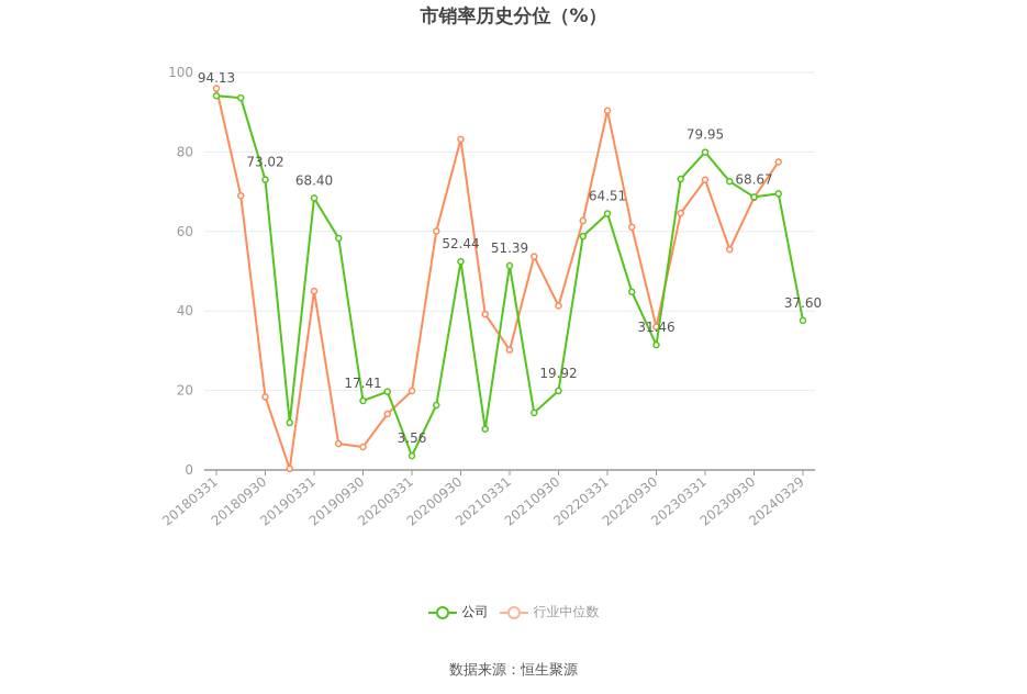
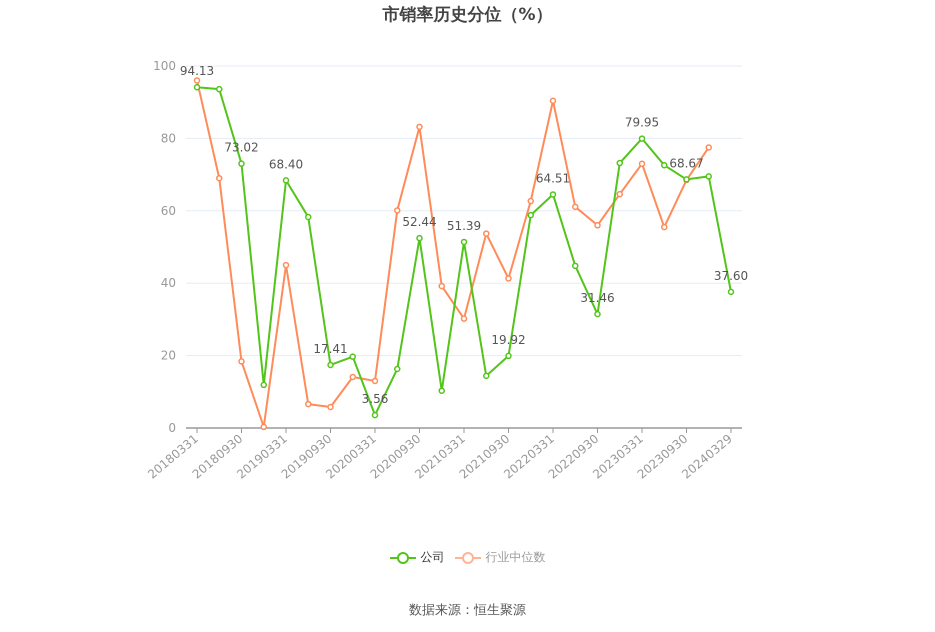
行业中位数/20200331: 20 -> 13
行业中位数/20220930: 36 -> 56
